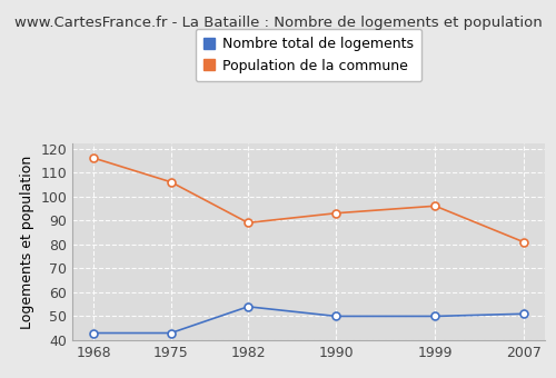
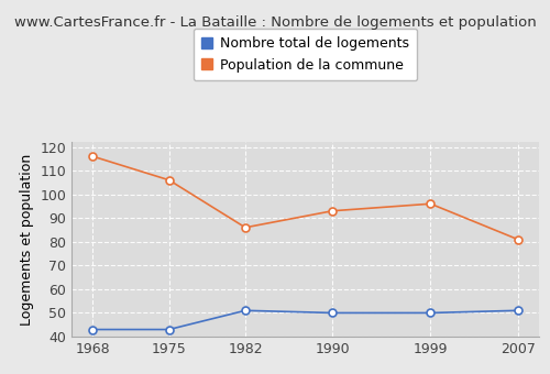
Nombre total de logements/1982: 54 -> 51
Population de la commune/1982: 89 -> 86
